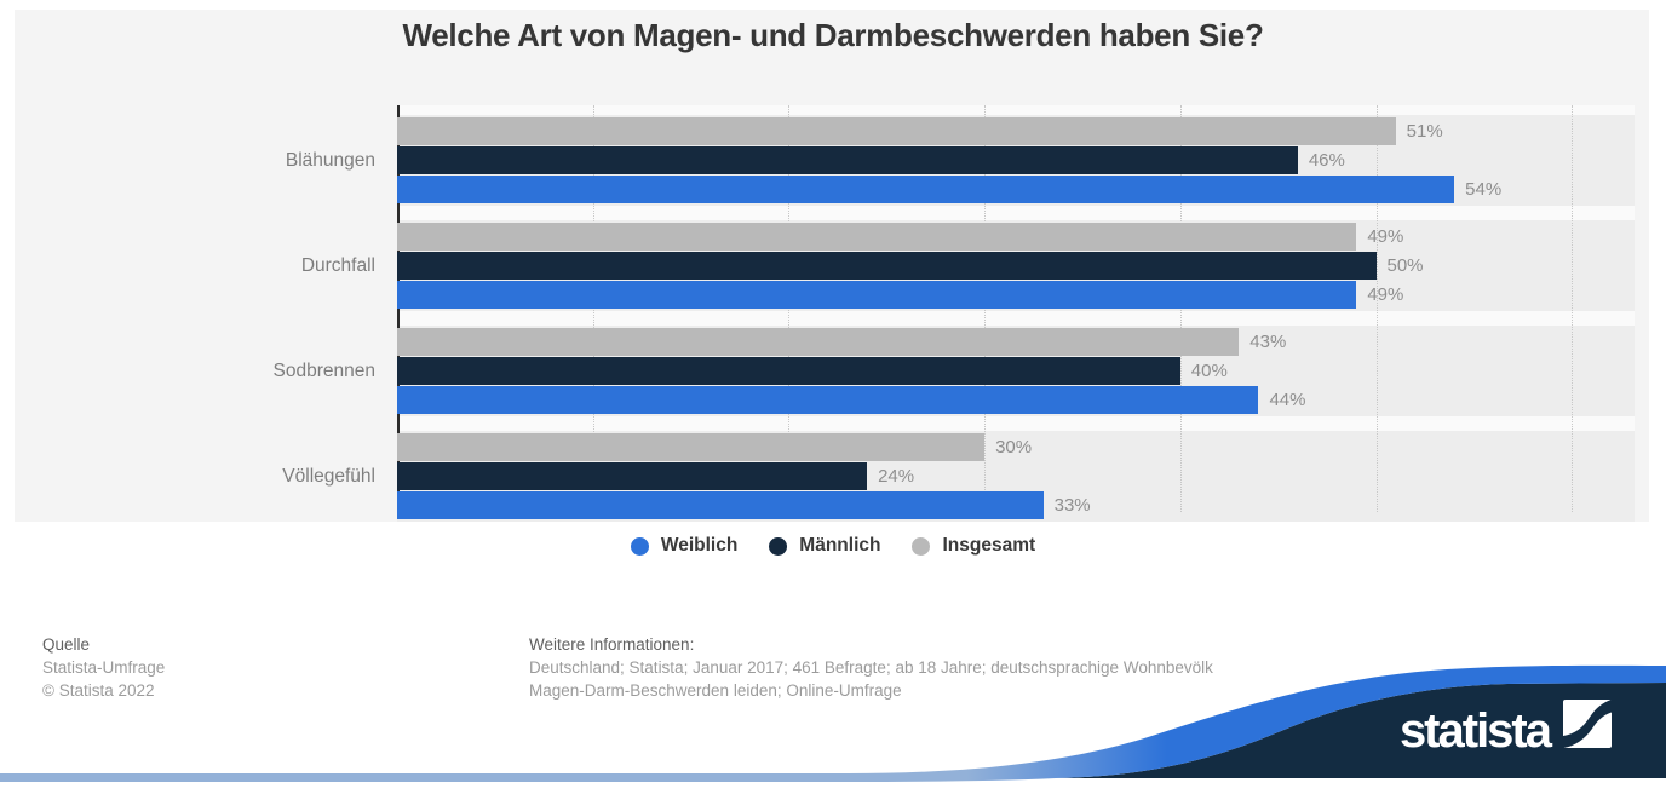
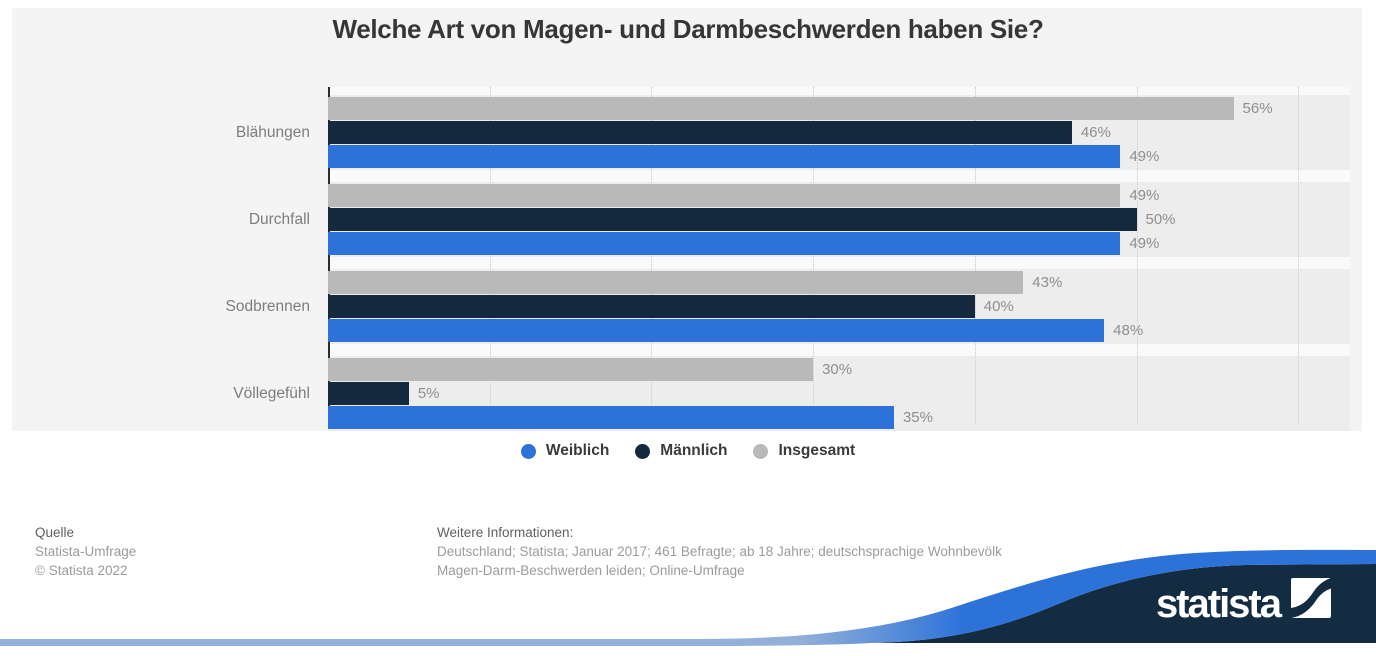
Weiblich/Blähungen: 54% -> 49%
Insgesamt/Blähungen: 51% -> 56%
Weiblich/Sodbrennen: 44% -> 48%
Weiblich/Völlegefühl: 33% -> 35%
Männlich/Völlegefühl: 24% -> 5%
